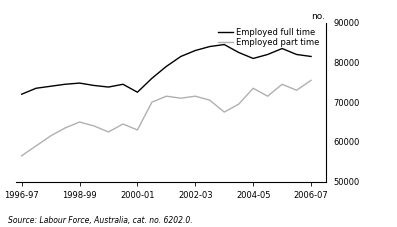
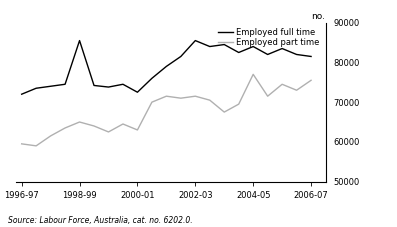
Employed part time/1996-97: 56500 -> 59500
Employed full time/1998-99: 74800 -> 85500
Employed full time/2002-03: 83000 -> 85500
Employed full time/2004-05: 81000 -> 84000
Employed part time/2004-05: 73500 -> 77000
